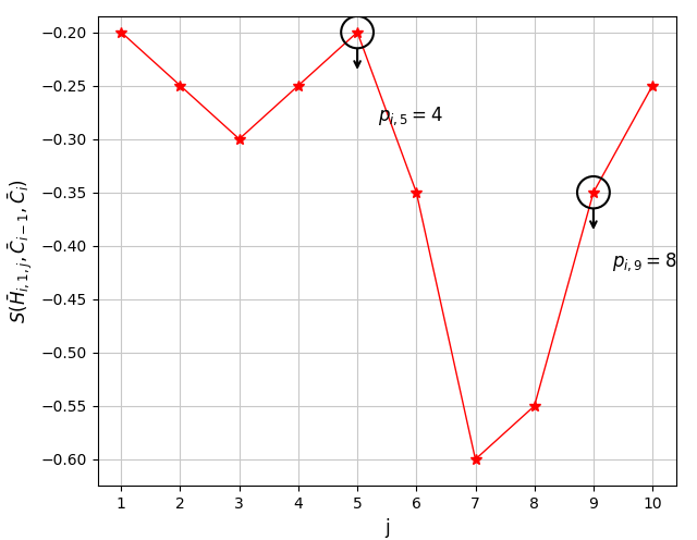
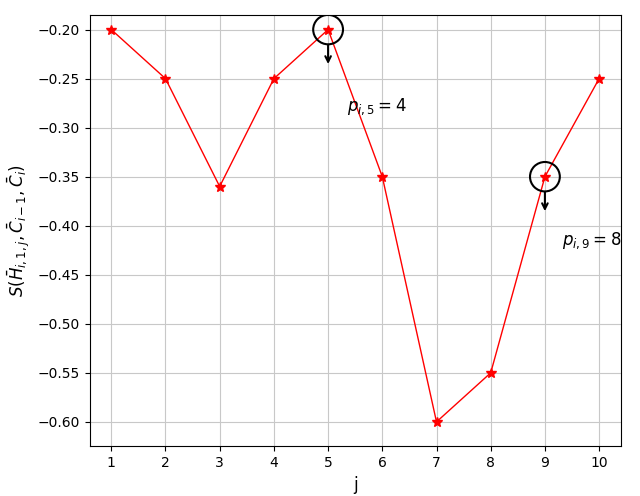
3: -0.30 -> -0.36
